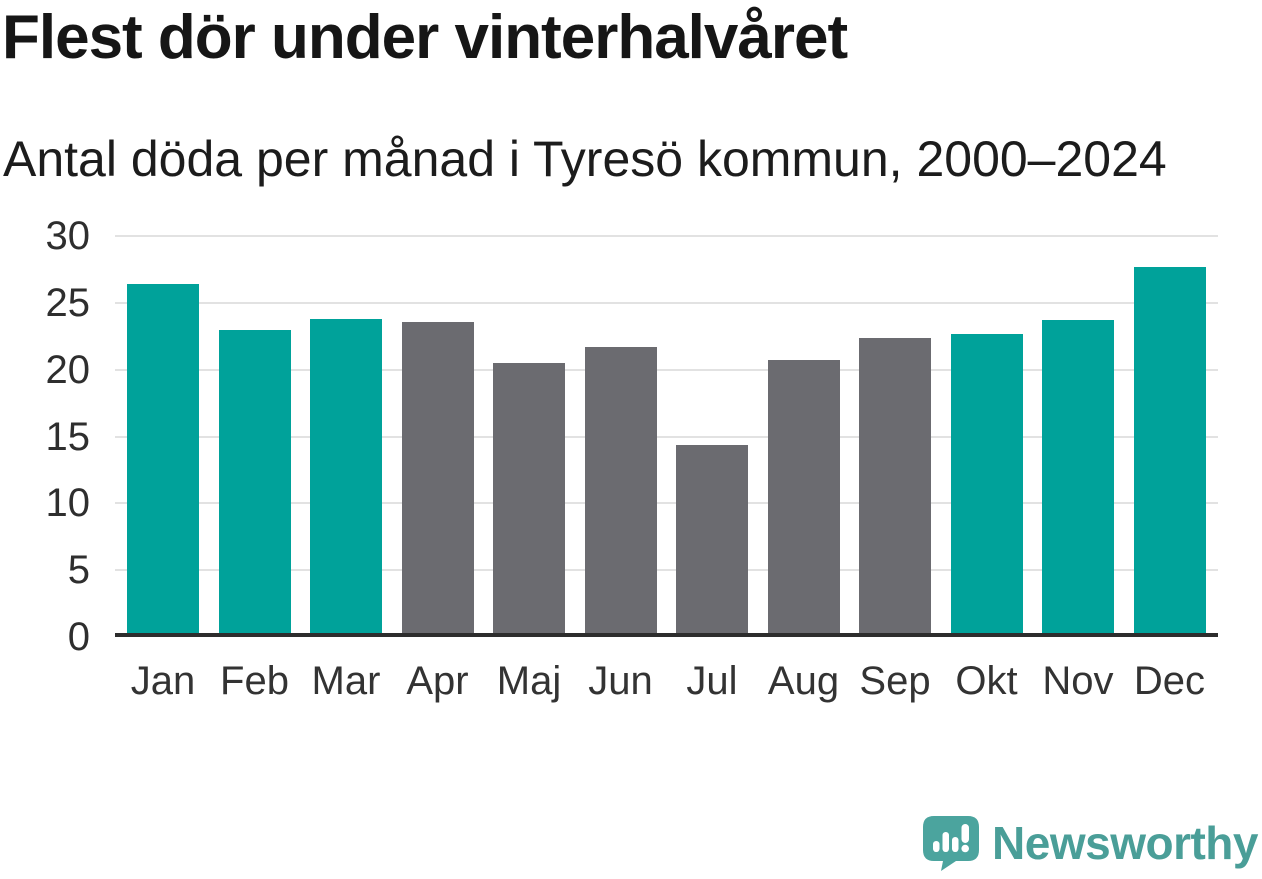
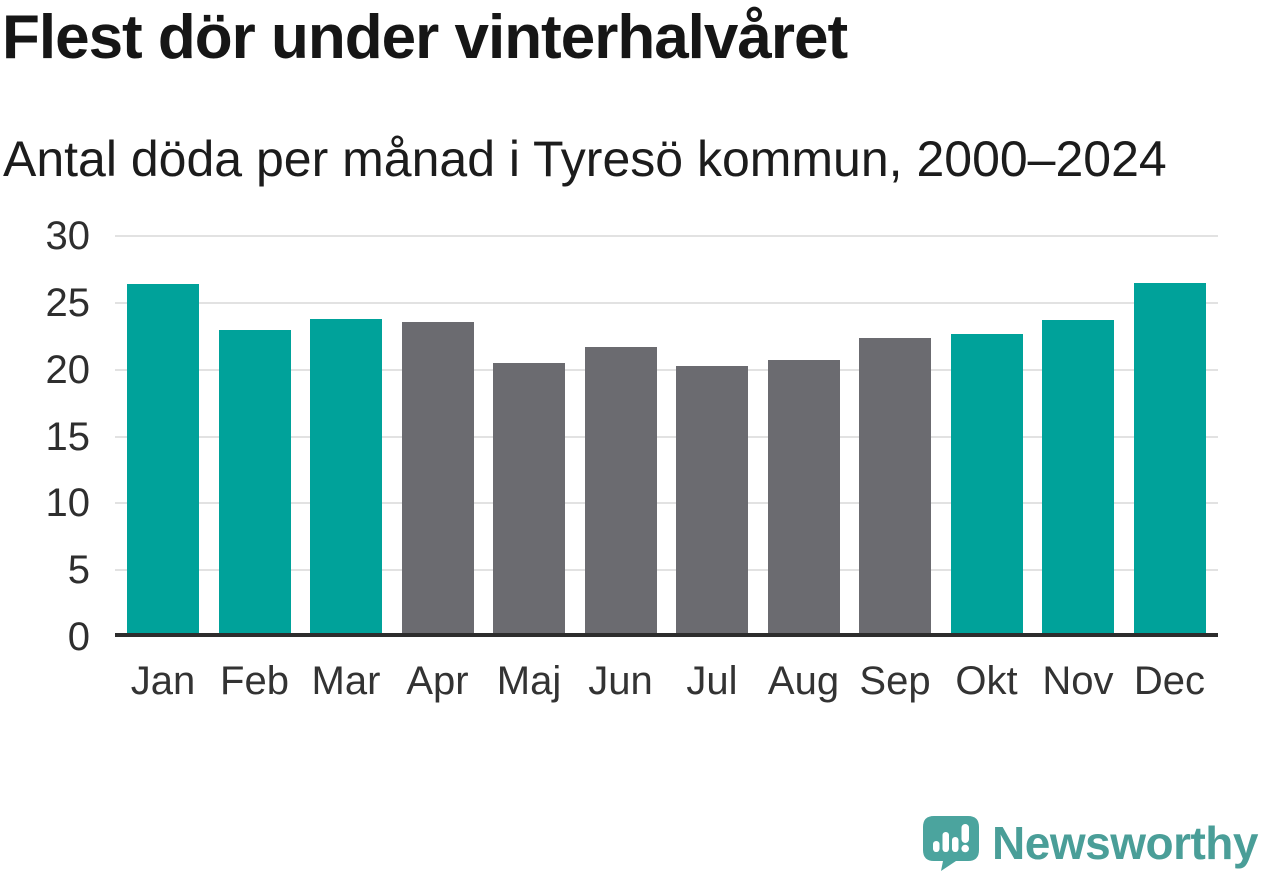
Jul: 14.1 -> 20.0
Dec: 27.4 -> 26.2
